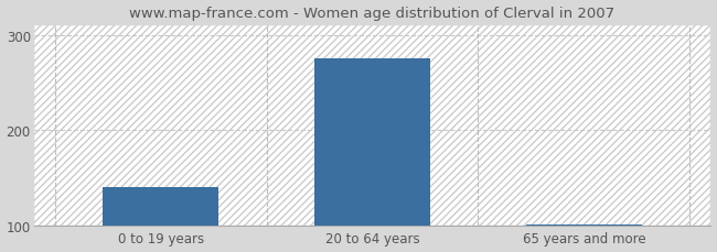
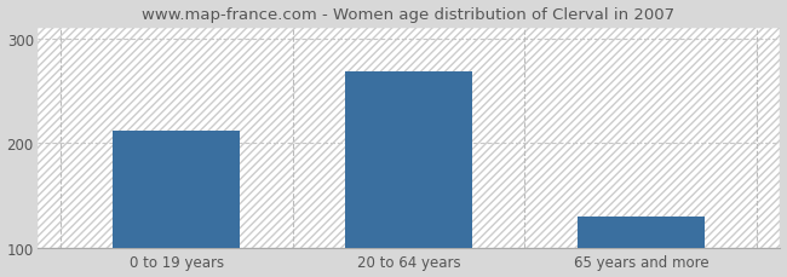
0 to 19 years: 140 -> 212
20 to 64 years: 275 -> 268
65 years and more: 101 -> 130
